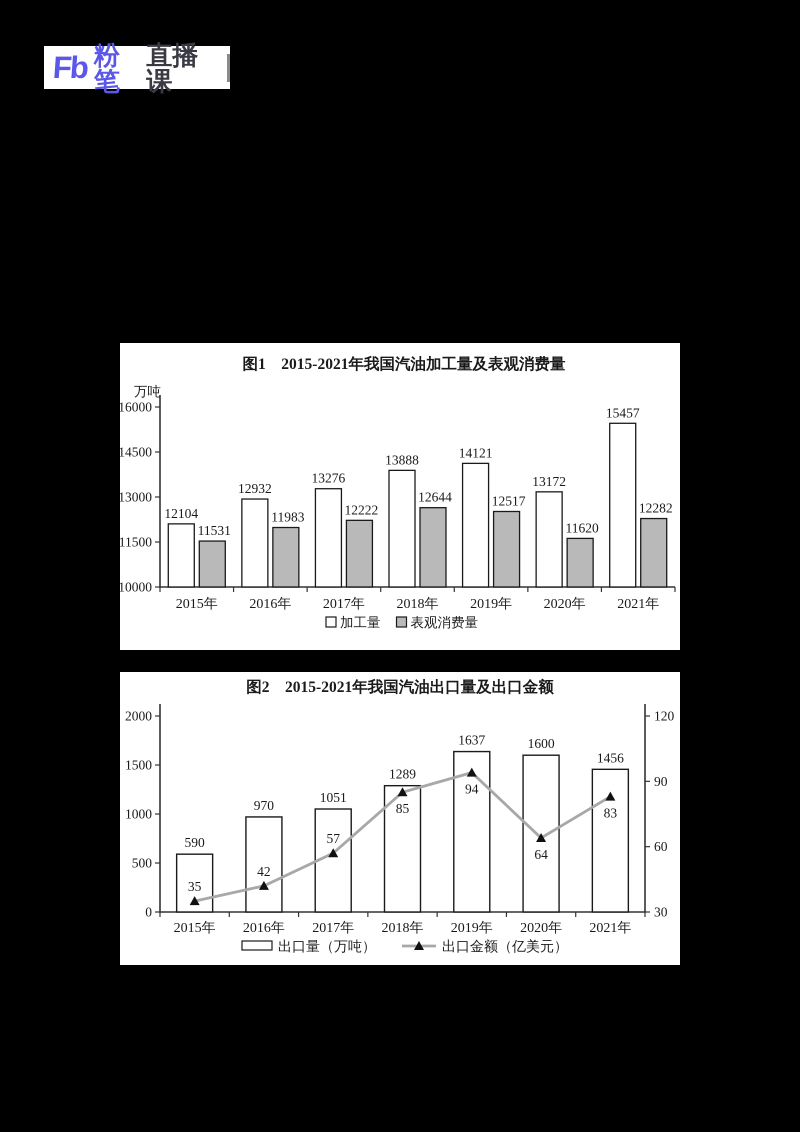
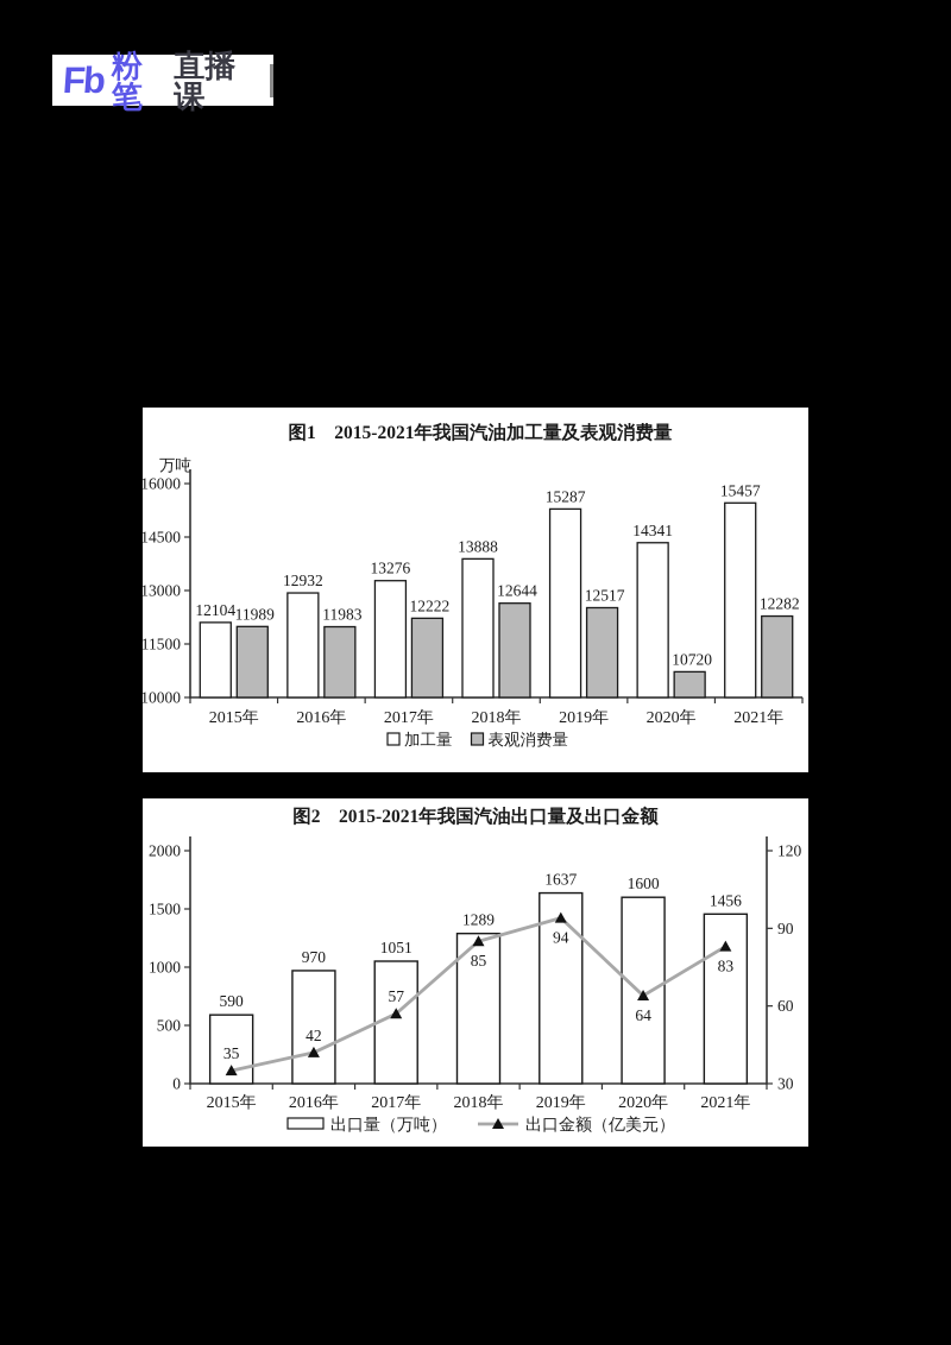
图1 2015-2021年我国汽油加工量及表观消费量/表观消费量/2015年: 11531 -> 11989
图1 2015-2021年我国汽油加工量及表观消费量/加工量/2019年: 14121 -> 15287
图1 2015-2021年我国汽油加工量及表观消费量/加工量/2020年: 13172 -> 14341
图1 2015-2021年我国汽油加工量及表观消费量/表观消费量/2020年: 11620 -> 10720
